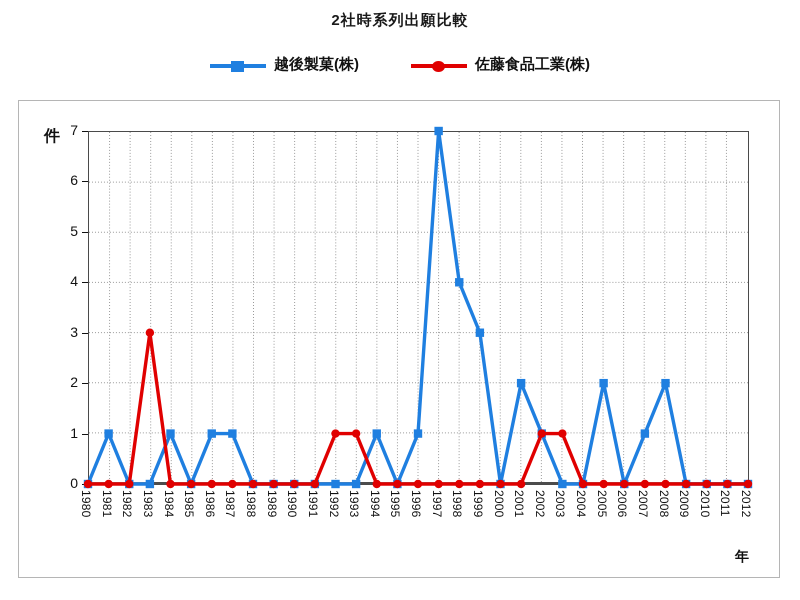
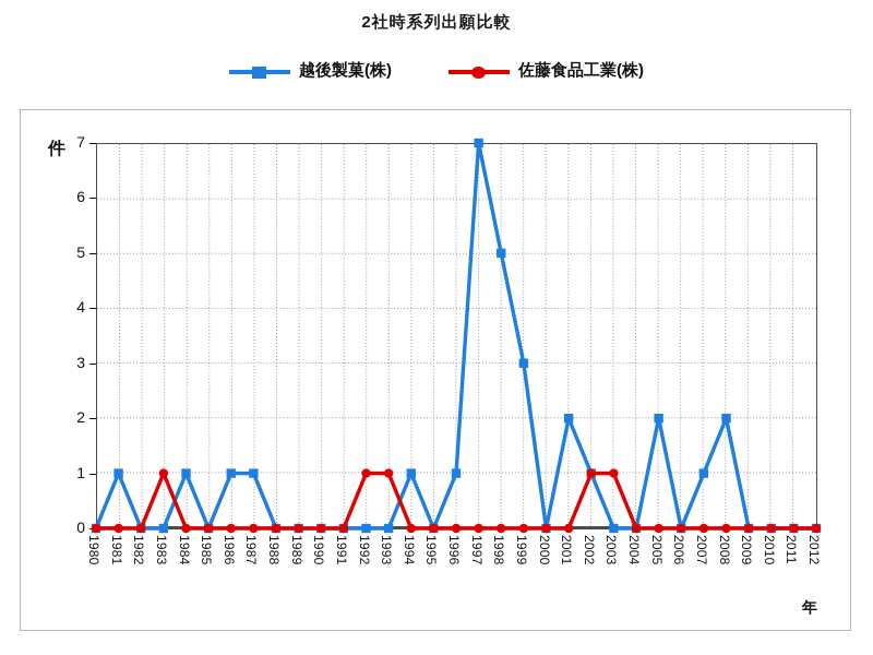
佐藤食品工業(株)/1983: 3 -> 1
越後製菓(株)/1998: 4 -> 5
